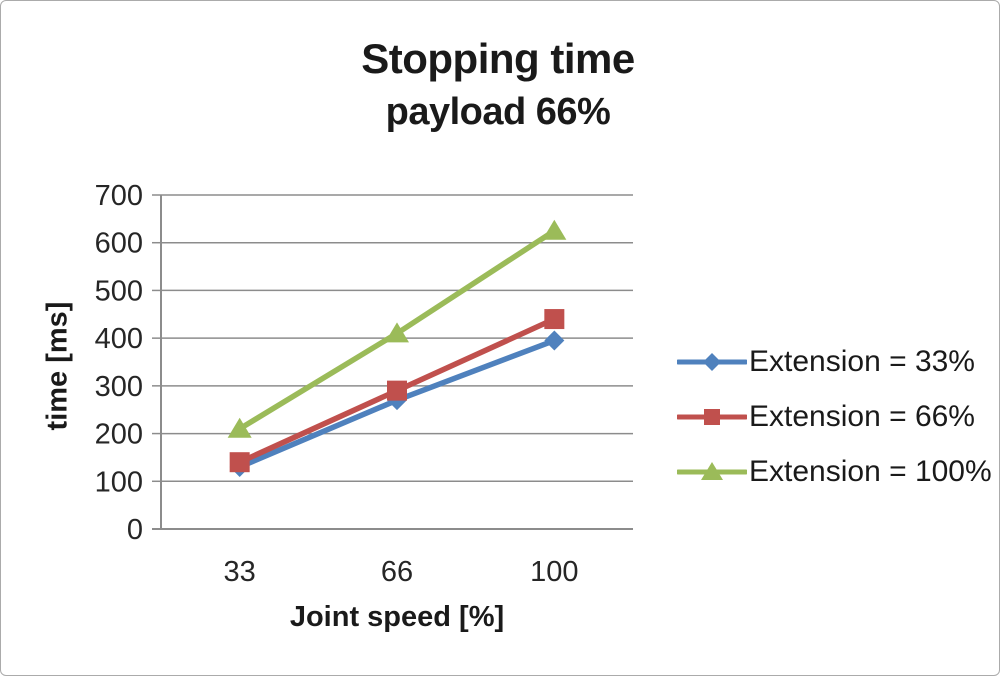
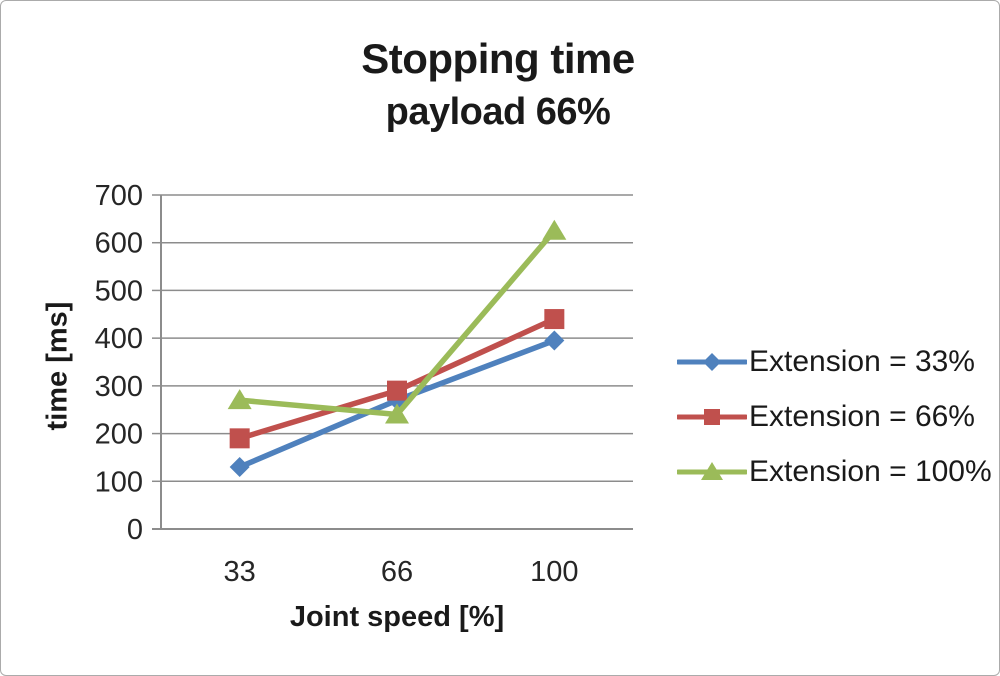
Extension = 66%/33: 140 -> 190
Extension = 100%/33: 210 -> 270
Extension = 100%/66: 410 -> 240
